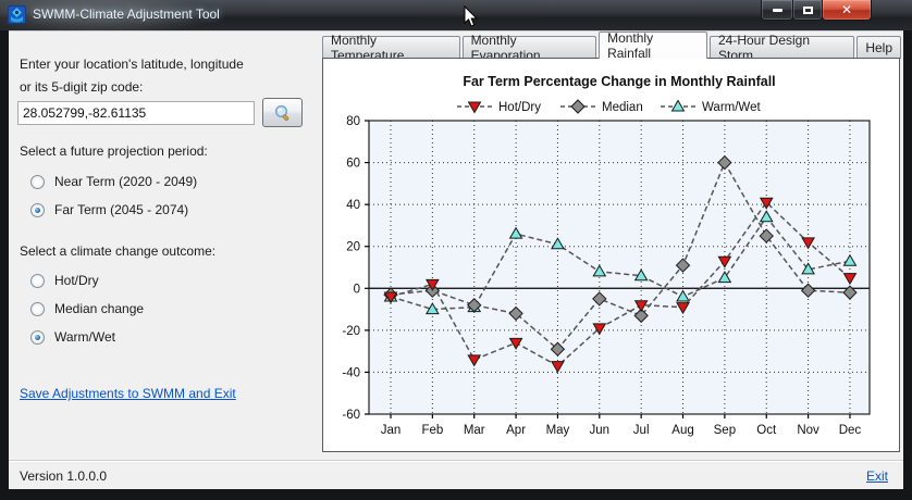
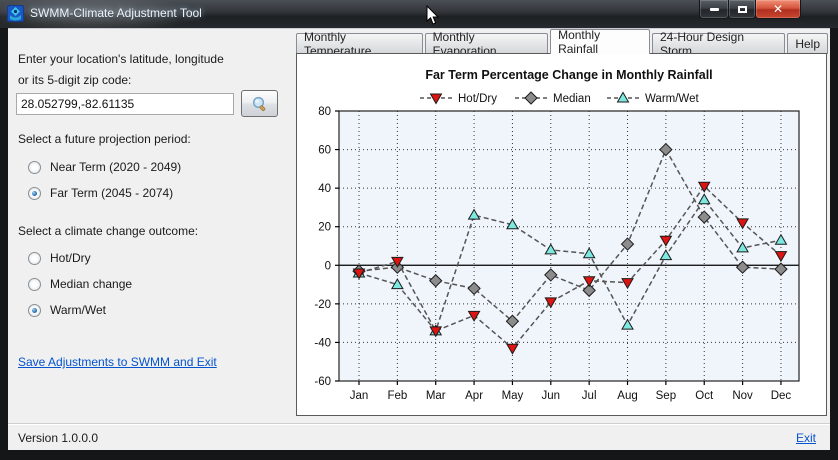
Warm/Wet/Mar: -9 -> -34
Hot/Dry/May: -37 -> -43
Warm/Wet/Aug: -4 -> -31
